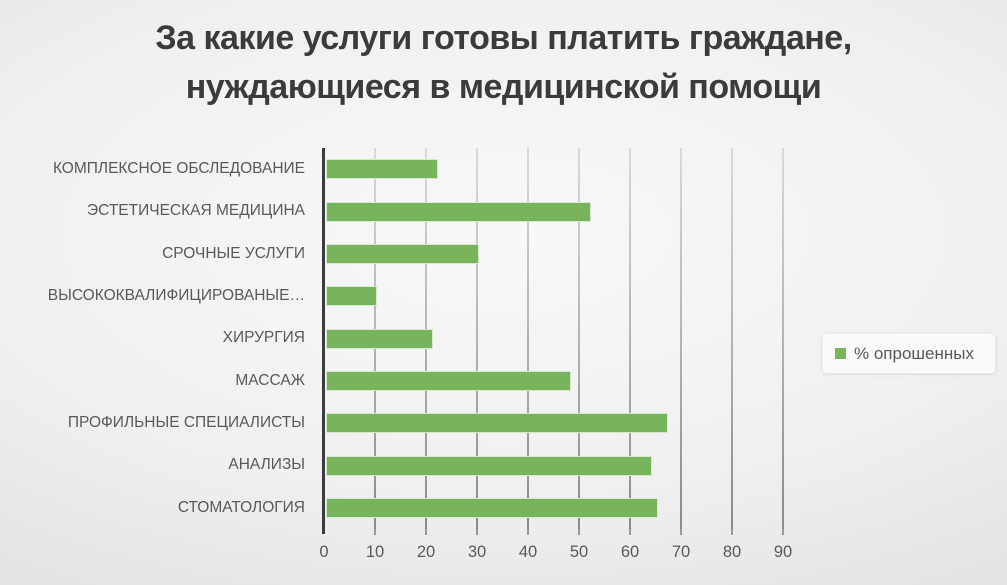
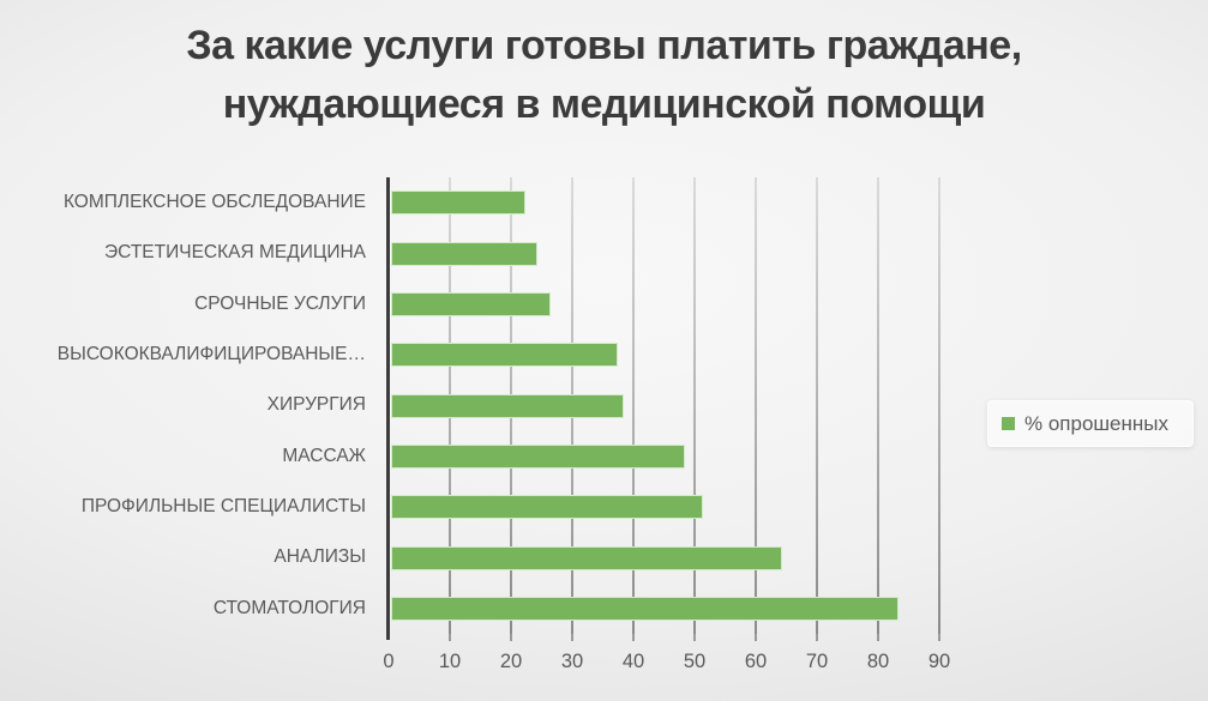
ЭСТЕТИЧЕСКАЯ МЕДИЦИНА: 52 -> 24
СРОЧНЫЕ УСЛУГИ: 30 -> 26
ВЫСОКОКВАЛИФИЦИРОВАНЫЕ…: 10 -> 37
ХИРУРГИЯ: 21 -> 38
ПРОФИЛЬНЫЕ СПЕЦИАЛИСТЫ: 67 -> 51
СТОМАТОЛОГИЯ: 65 -> 83
